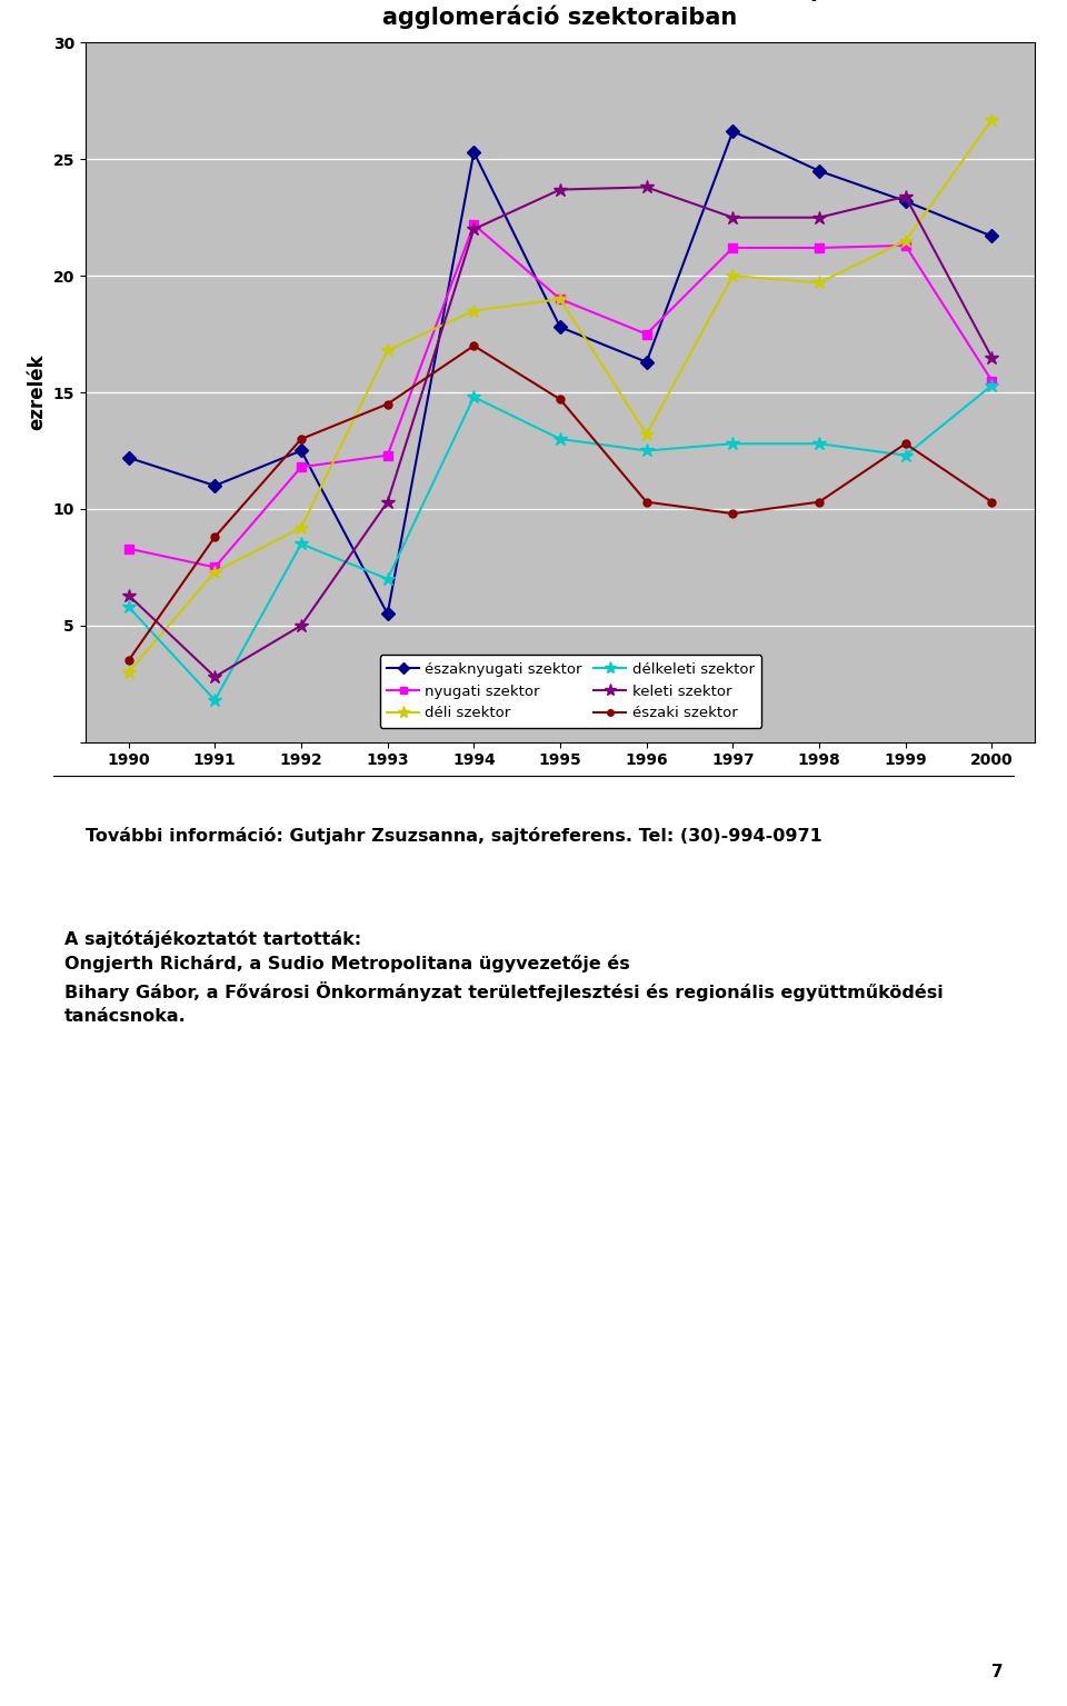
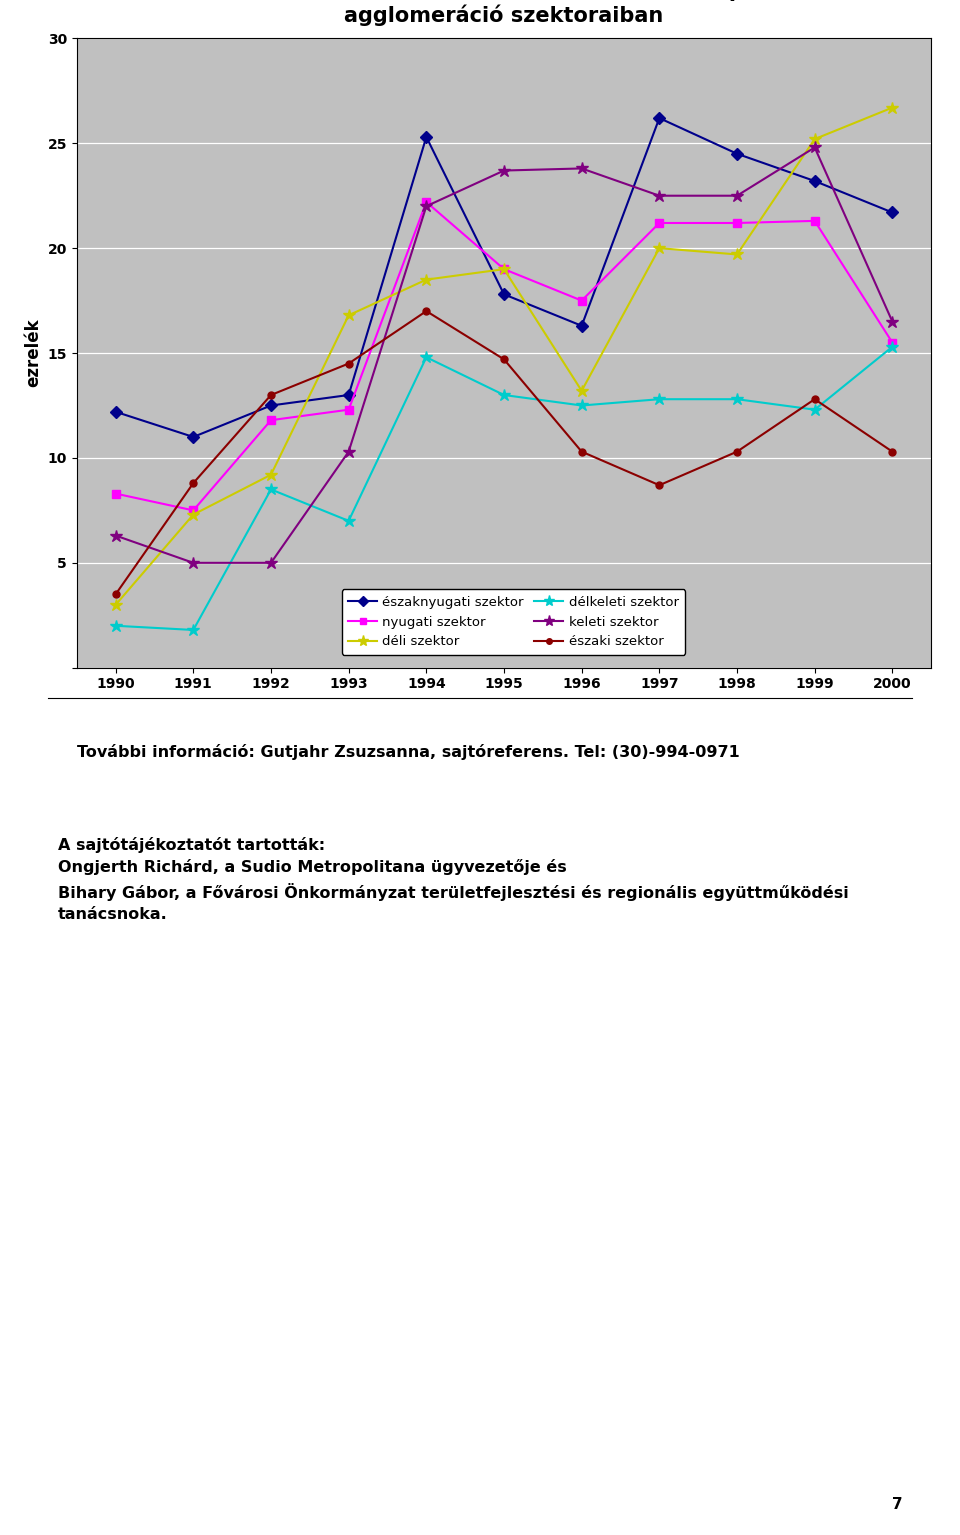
délkeleti szektor/1990: 5.8 -> 2.0
keleti szektor/1991: 2.8 -> 5.0
északnyugati szektor/1993: 5.5 -> 13.0
északi szektor/1997: 9.8 -> 8.7
déli szektor/1999: 21.5 -> 25.2
keleti szektor/1999: 23.4 -> 24.8
